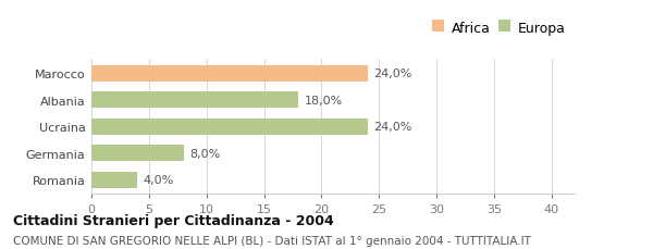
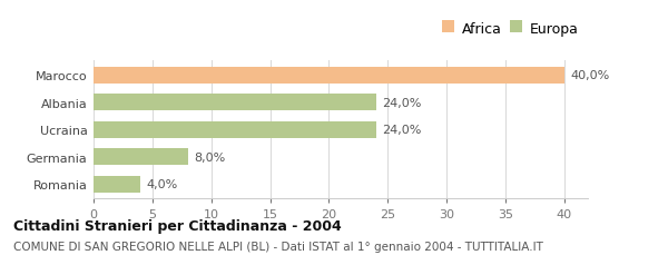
Marocco: 24,0% -> 40,0%
Albania: 18,0% -> 24,0%
